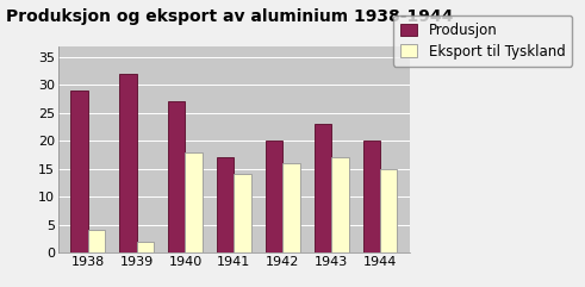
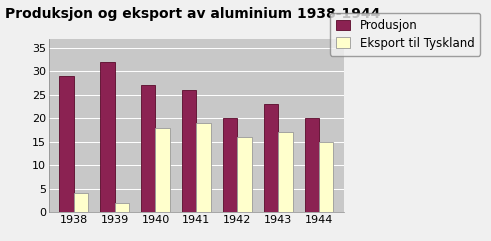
Produsjon/1941: 17 -> 26
Eksport til Tyskland/1941: 14 -> 19
